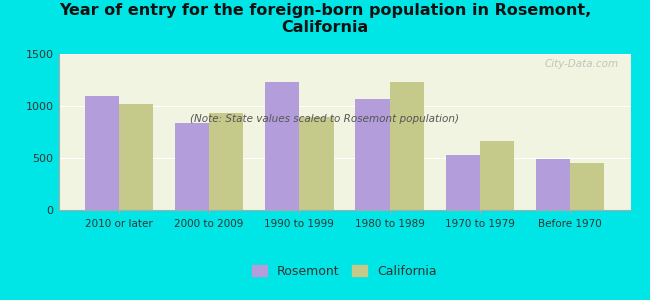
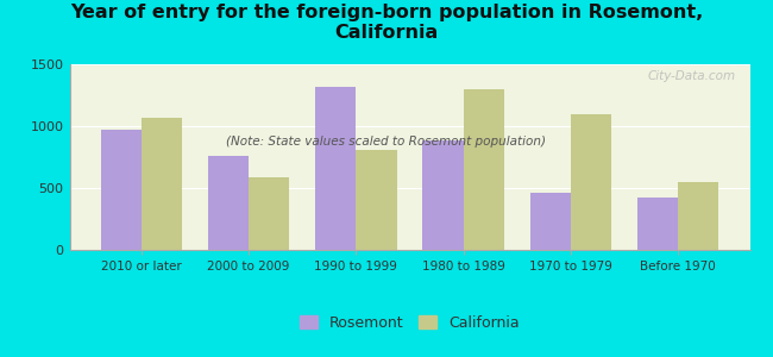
Rosemont/2010 or later: 1100 -> 970
California/2010 or later: 1020 -> 1070
Rosemont/2000 to 2009: 840 -> 760
California/2000 to 2009: 930 -> 590
Rosemont/1990 to 1999: 1230 -> 1320
California/1990 to 1999: 890 -> 810
Rosemont/1980 to 1989: 1060 -> 880
California/1980 to 1989: 1230 -> 1300
Rosemont/1970 to 1979: 520 -> 460
California/1970 to 1979: 660 -> 1100
Rosemont/Before 1970: 490 -> 420
California/Before 1970: 460 -> 550
